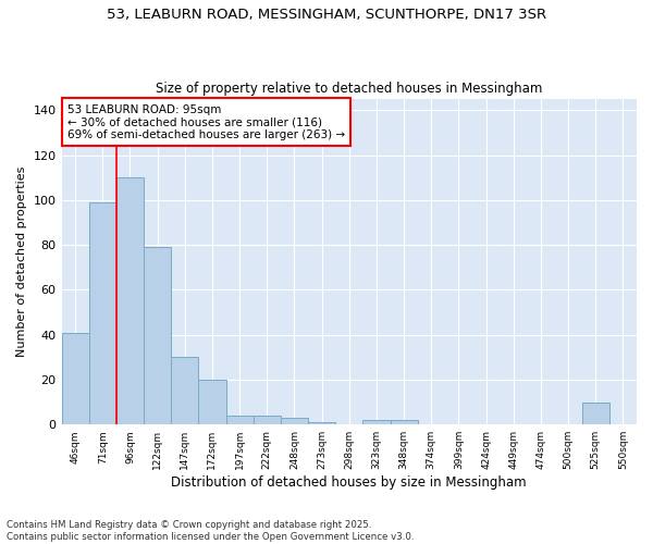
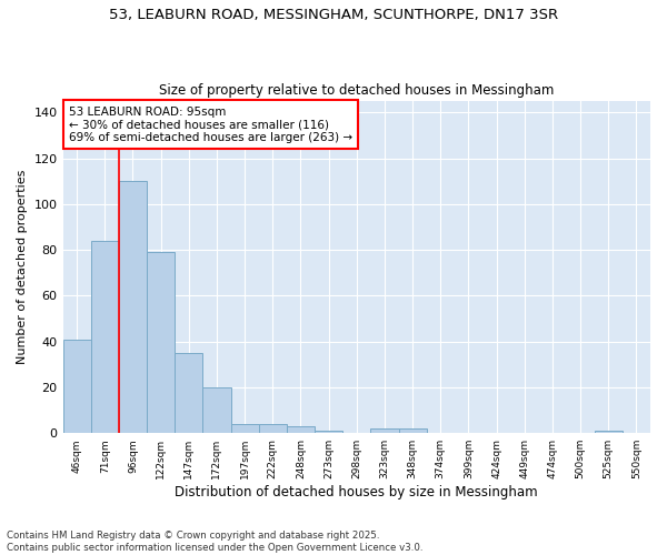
71sqm: 99 -> 84
147sqm: 30 -> 35
525sqm: 10 -> 1
